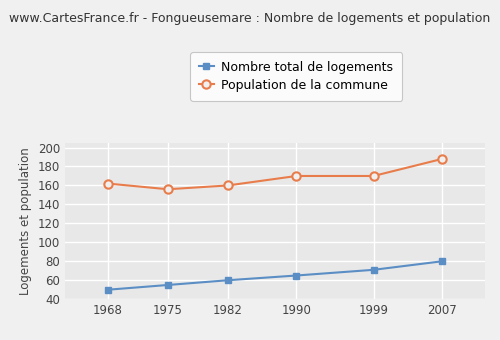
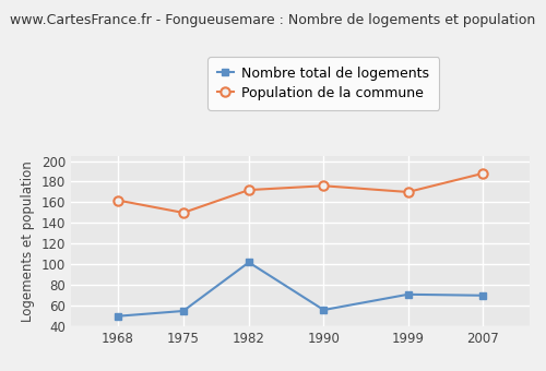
Population de la commune/1975: 156 -> 150
Nombre total de logements/1982: 60 -> 102
Population de la commune/1982: 160 -> 172
Nombre total de logements/1990: 65 -> 56
Population de la commune/1990: 170 -> 176
Nombre total de logements/2007: 80 -> 70
